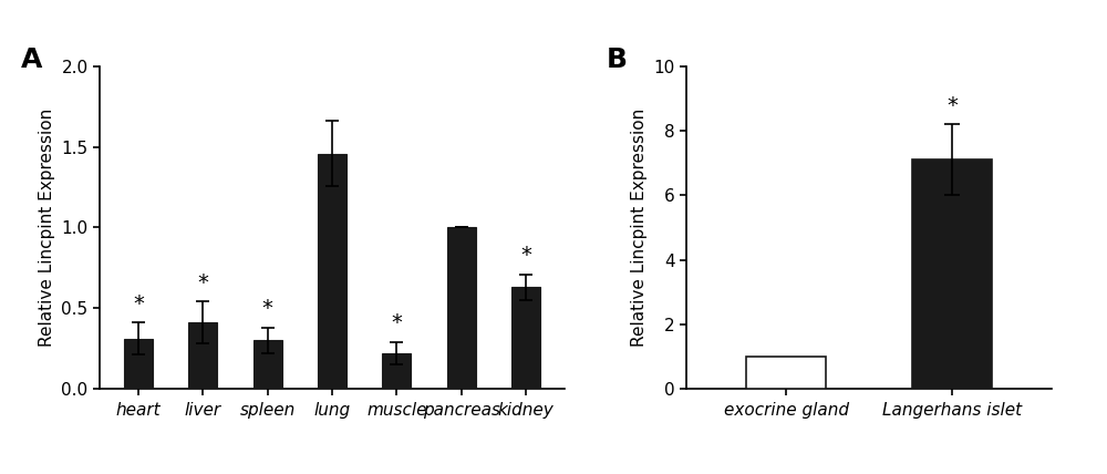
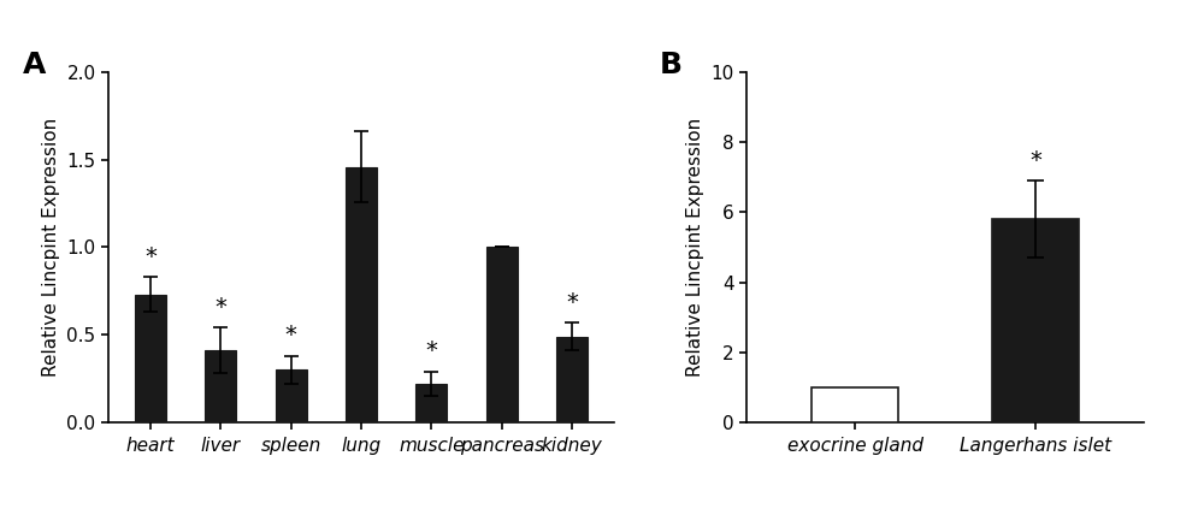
heart: 0.31 -> 0.73
kidney: 0.63 -> 0.49
Langerhans islet: 7.1 -> 5.8
